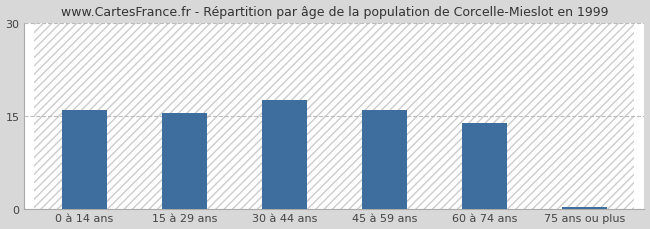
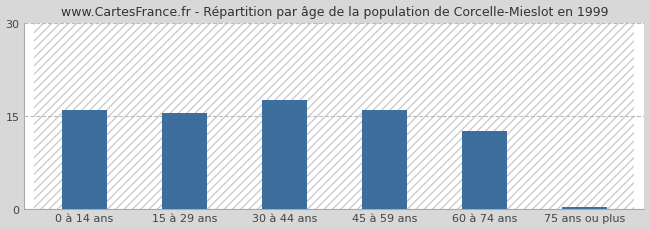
60 à 74 ans: 13.8 -> 12.6
